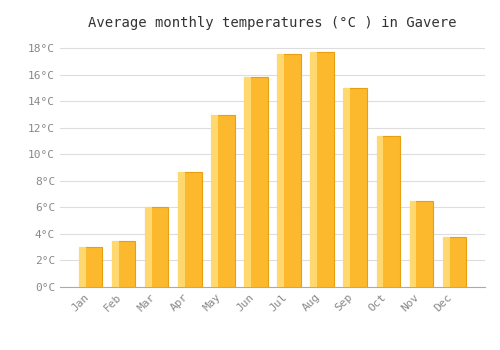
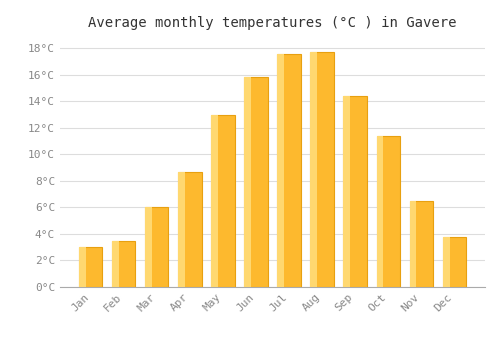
Sep: 15.0°C -> 14.4°C
